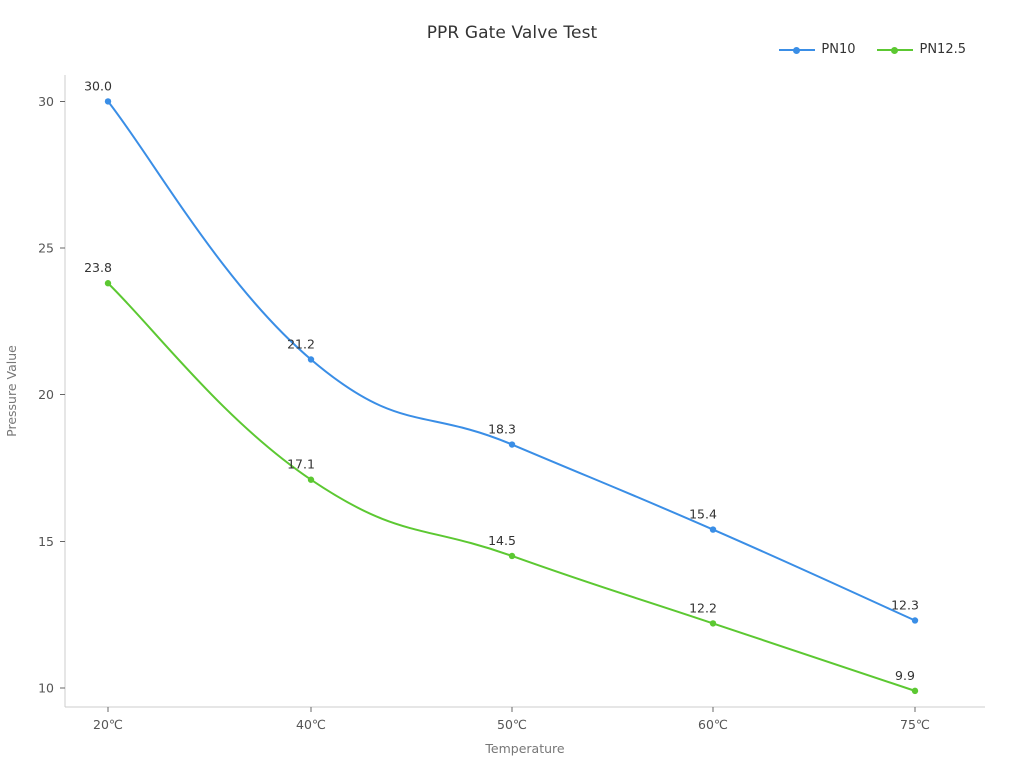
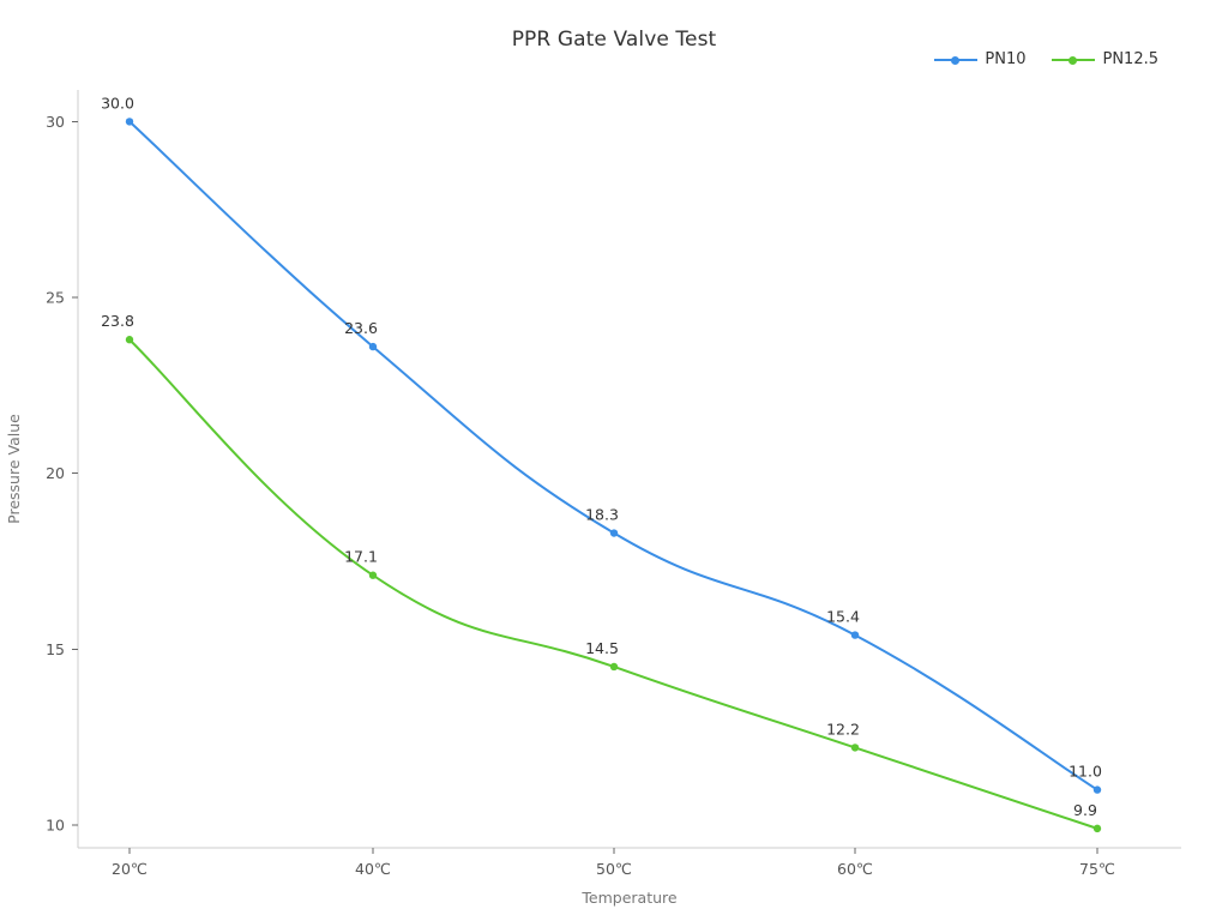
PN10/40℃: 21.2 -> 23.6
PN10/75℃: 12.3 -> 11.0
